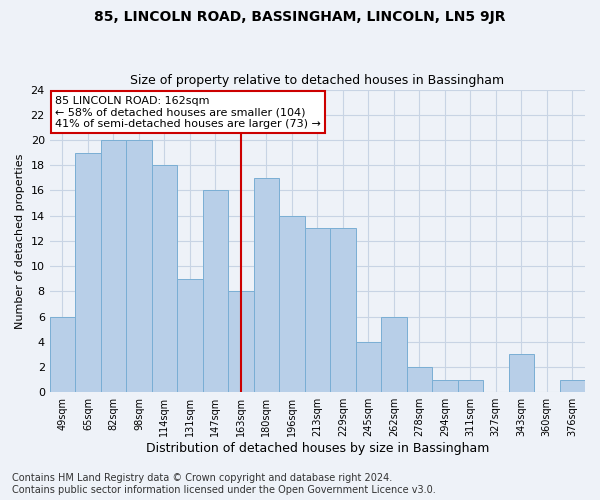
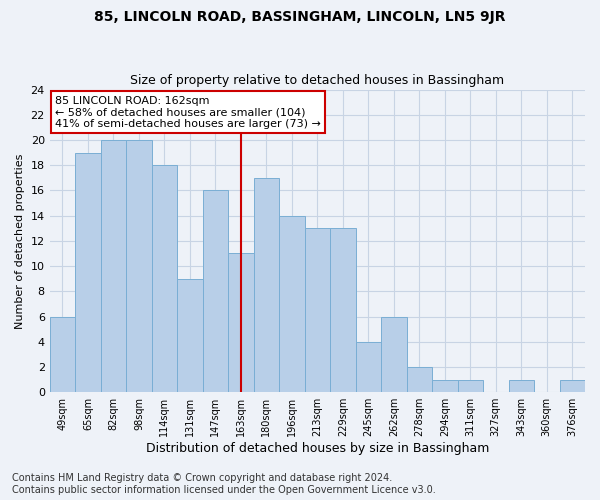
163sqm: 8 -> 11
343sqm: 3 -> 1
